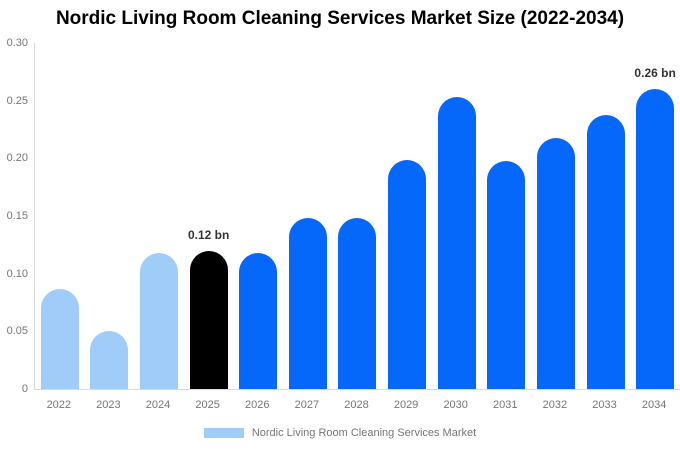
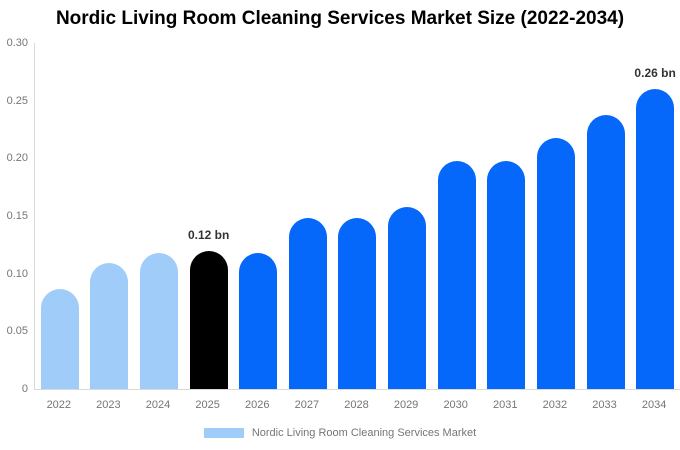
2023: 0.050 -> 0.109
2029: 0.199 -> 0.158
2030: 0.253 -> 0.198
